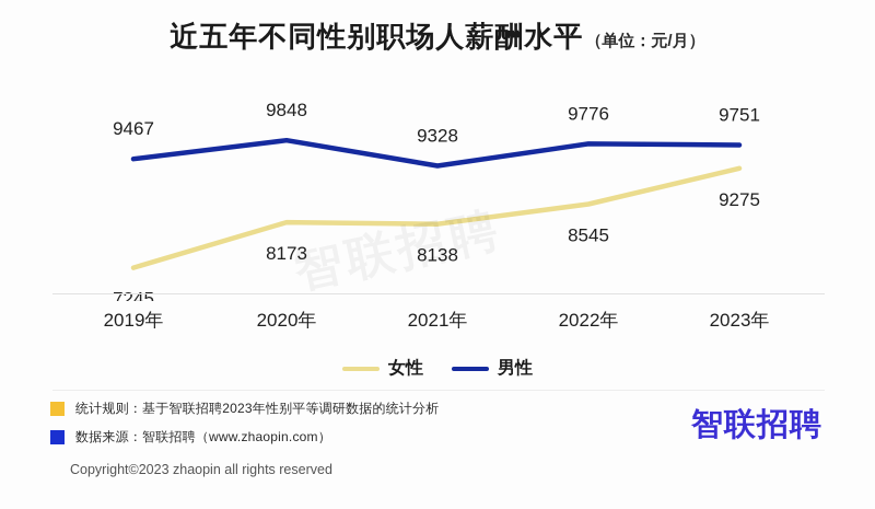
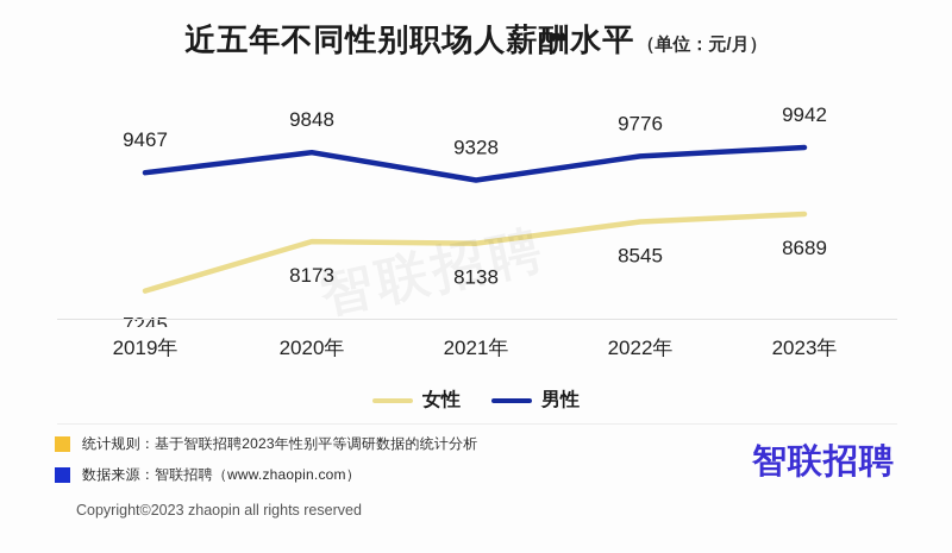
女性/2023年: 9275 -> 8689
男性/2023年: 9751 -> 9942
